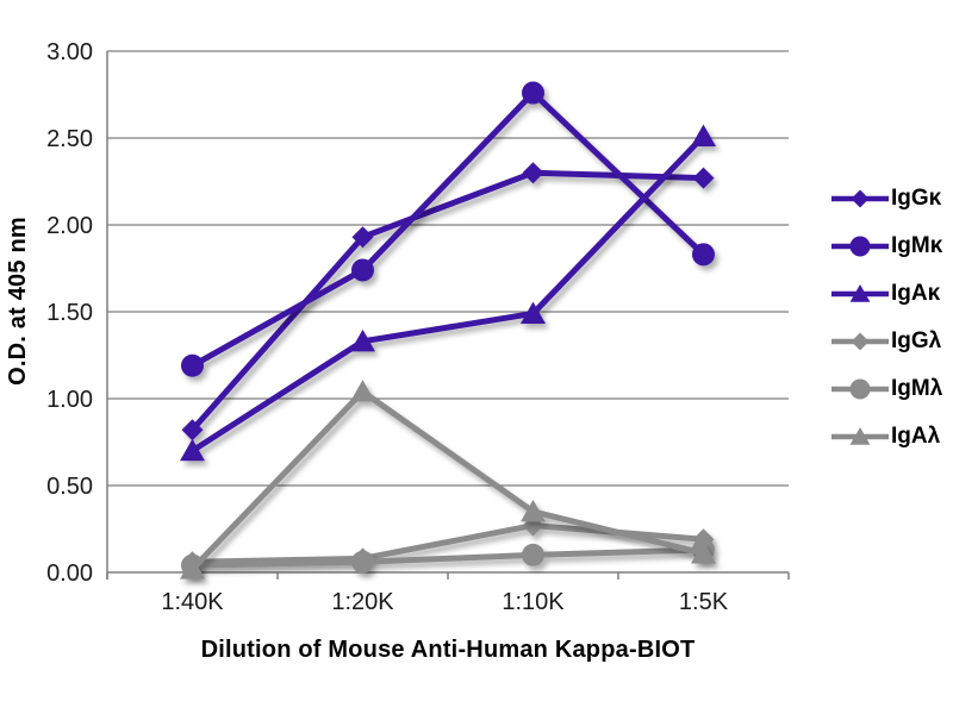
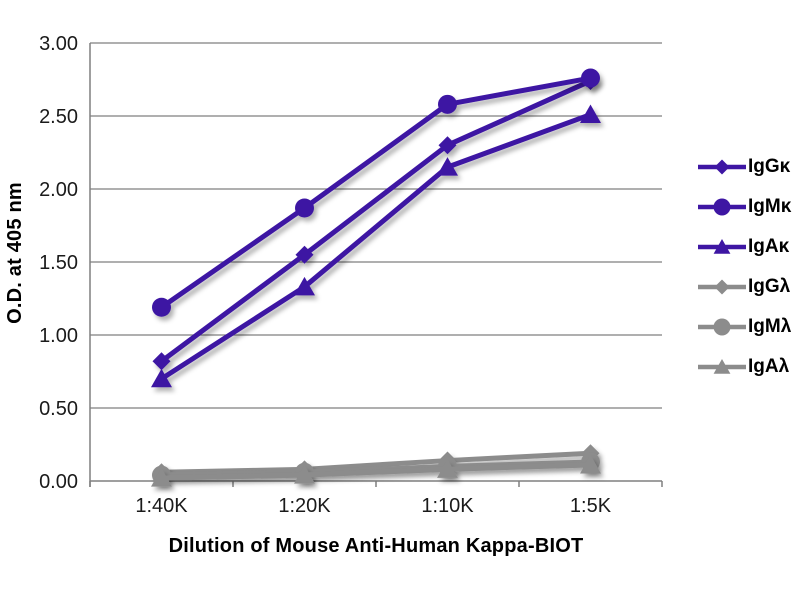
IgGκ/1:20K: 1.93 -> 1.55
IgMκ/1:20K: 1.74 -> 1.87
IgAλ/1:20K: 1.04 -> 0.04
IgMκ/1:10K: 2.76 -> 2.58
IgAκ/1:10K: 1.49 -> 2.15
IgGλ/1:10K: 0.27 -> 0.14
IgAλ/1:10K: 0.35 -> 0.08
IgGκ/1:5K: 2.27 -> 2.74
IgMκ/1:5K: 1.83 -> 2.76
